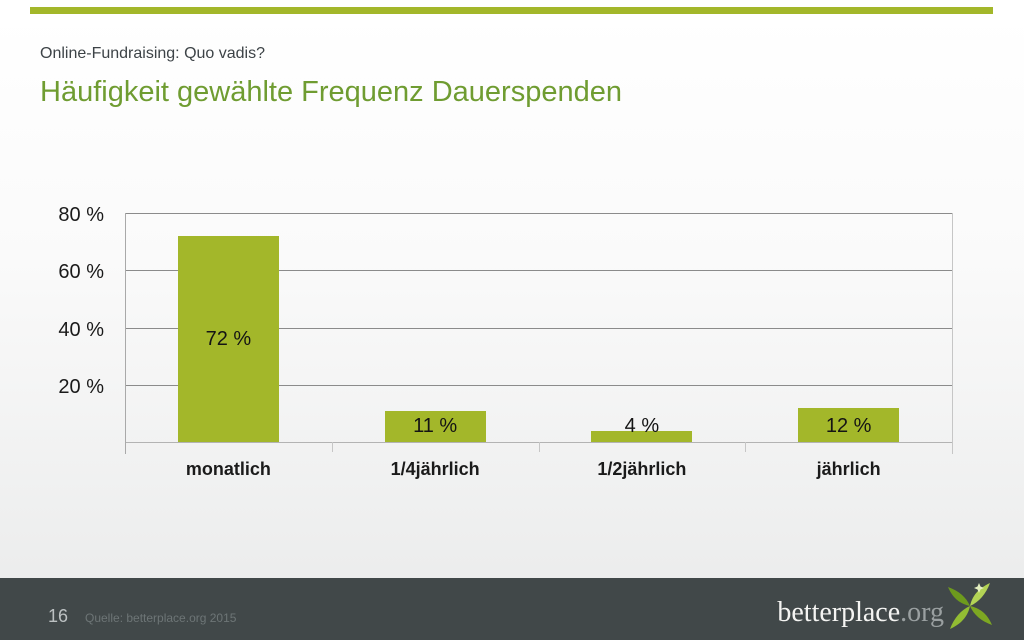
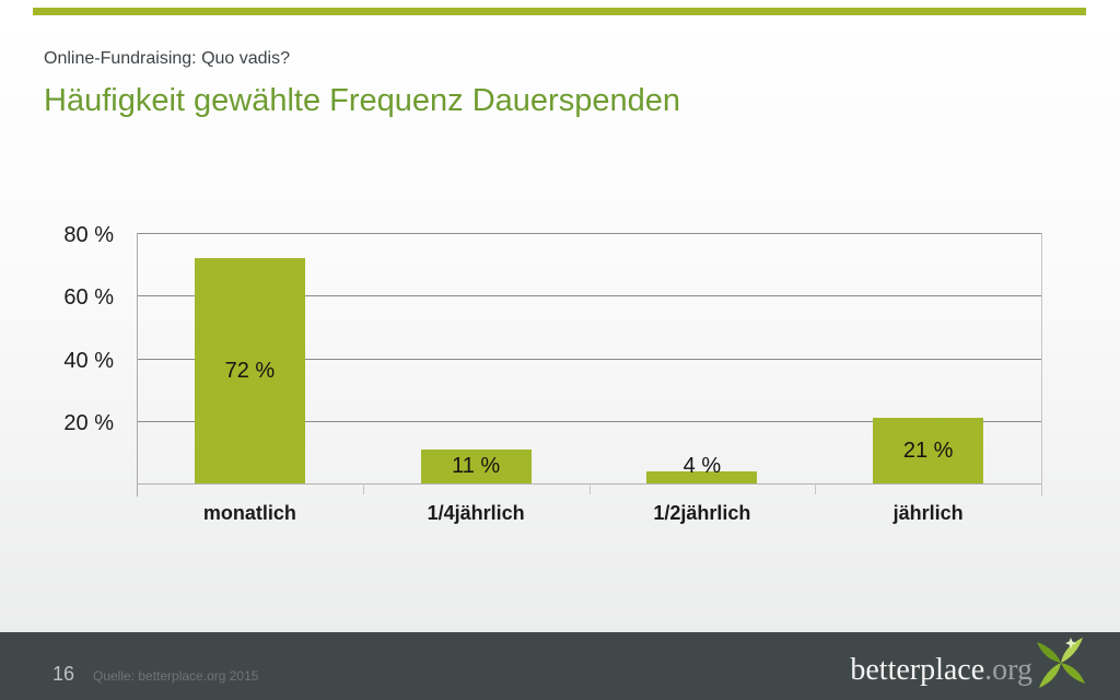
jährlich: 12 -> 21
